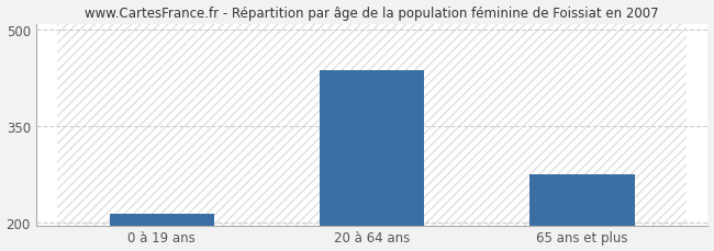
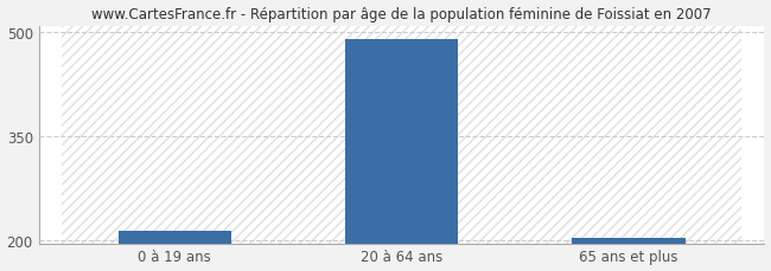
20 à 64 ans: 438 -> 491
65 ans et plus: 274 -> 202
